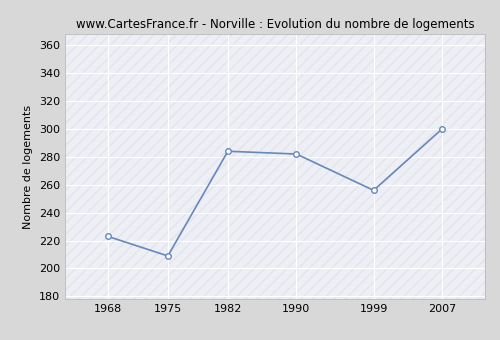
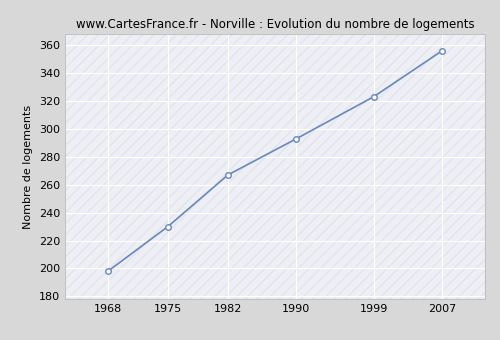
1968: 223 -> 198
1975: 209 -> 230
1982: 284 -> 267
1990: 282 -> 293
1999: 256 -> 323
2007: 300 -> 356
